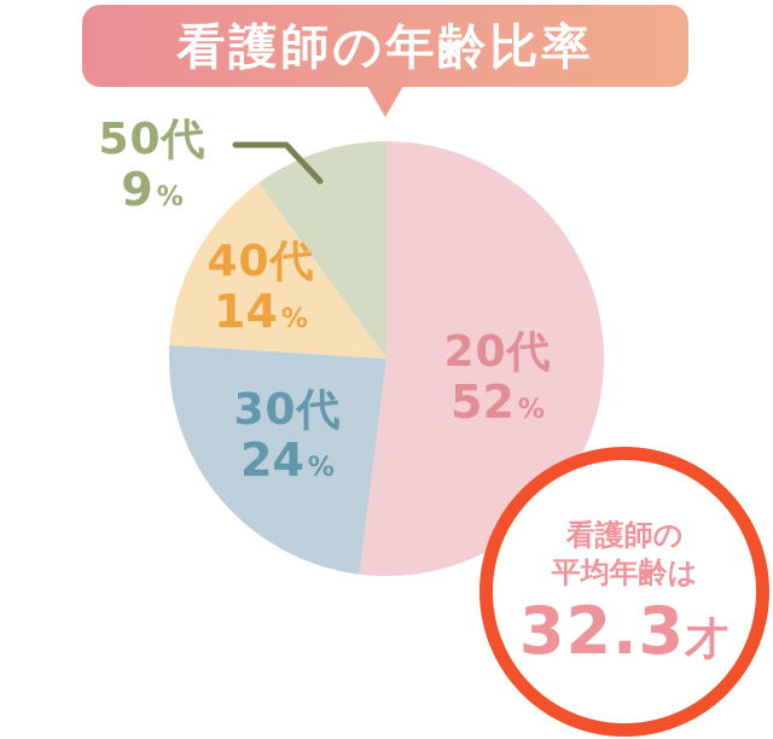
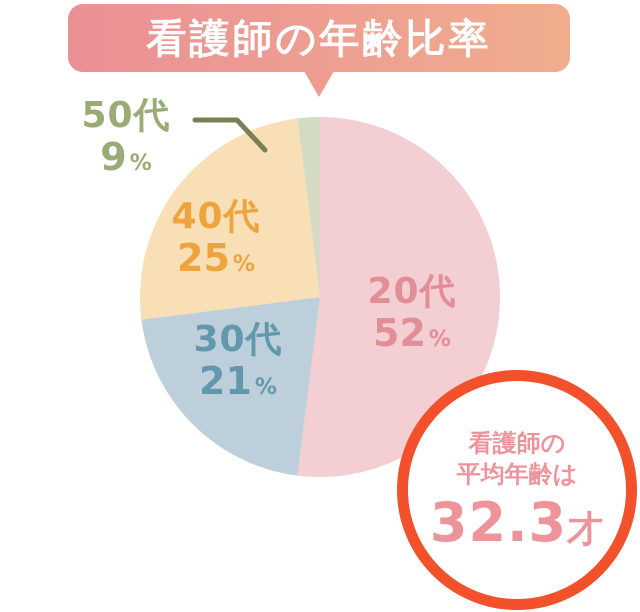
30代: 24 -> 21
40代: 14 -> 25
